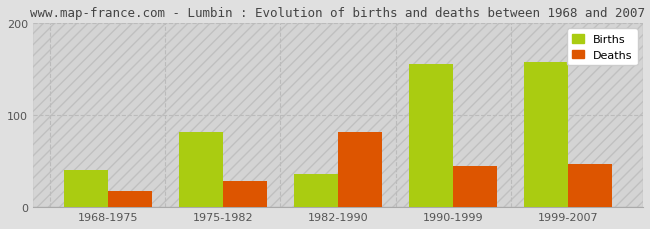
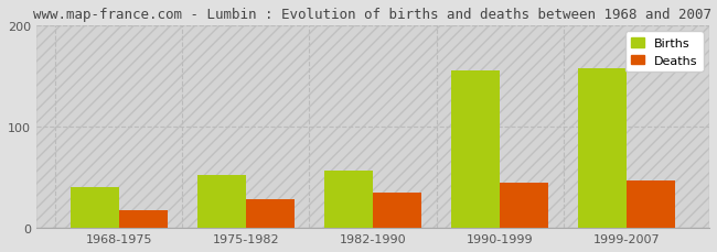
Births/1975-1982: 82 -> 52
Births/1982-1990: 36 -> 57
Deaths/1982-1990: 82 -> 35
